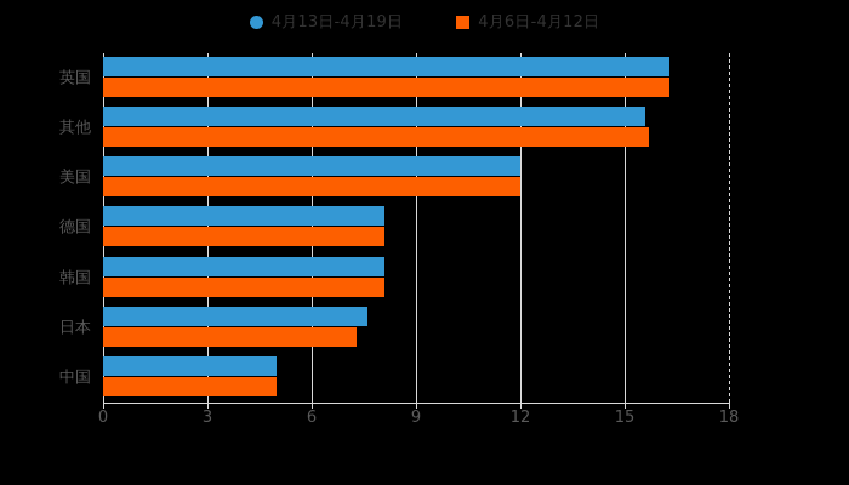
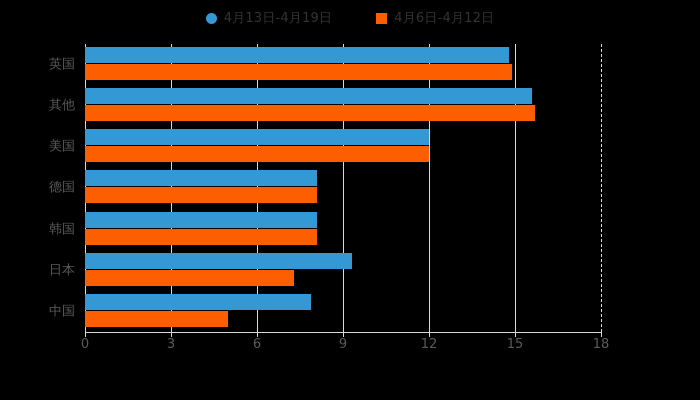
4月13日-4月19日/英国: 16.3 -> 14.8
4月6日-4月12日/英国: 16.3 -> 14.9
4月13日-4月19日/日本: 7.6 -> 9.3
4月13日-4月19日/中国: 5.0 -> 7.9
